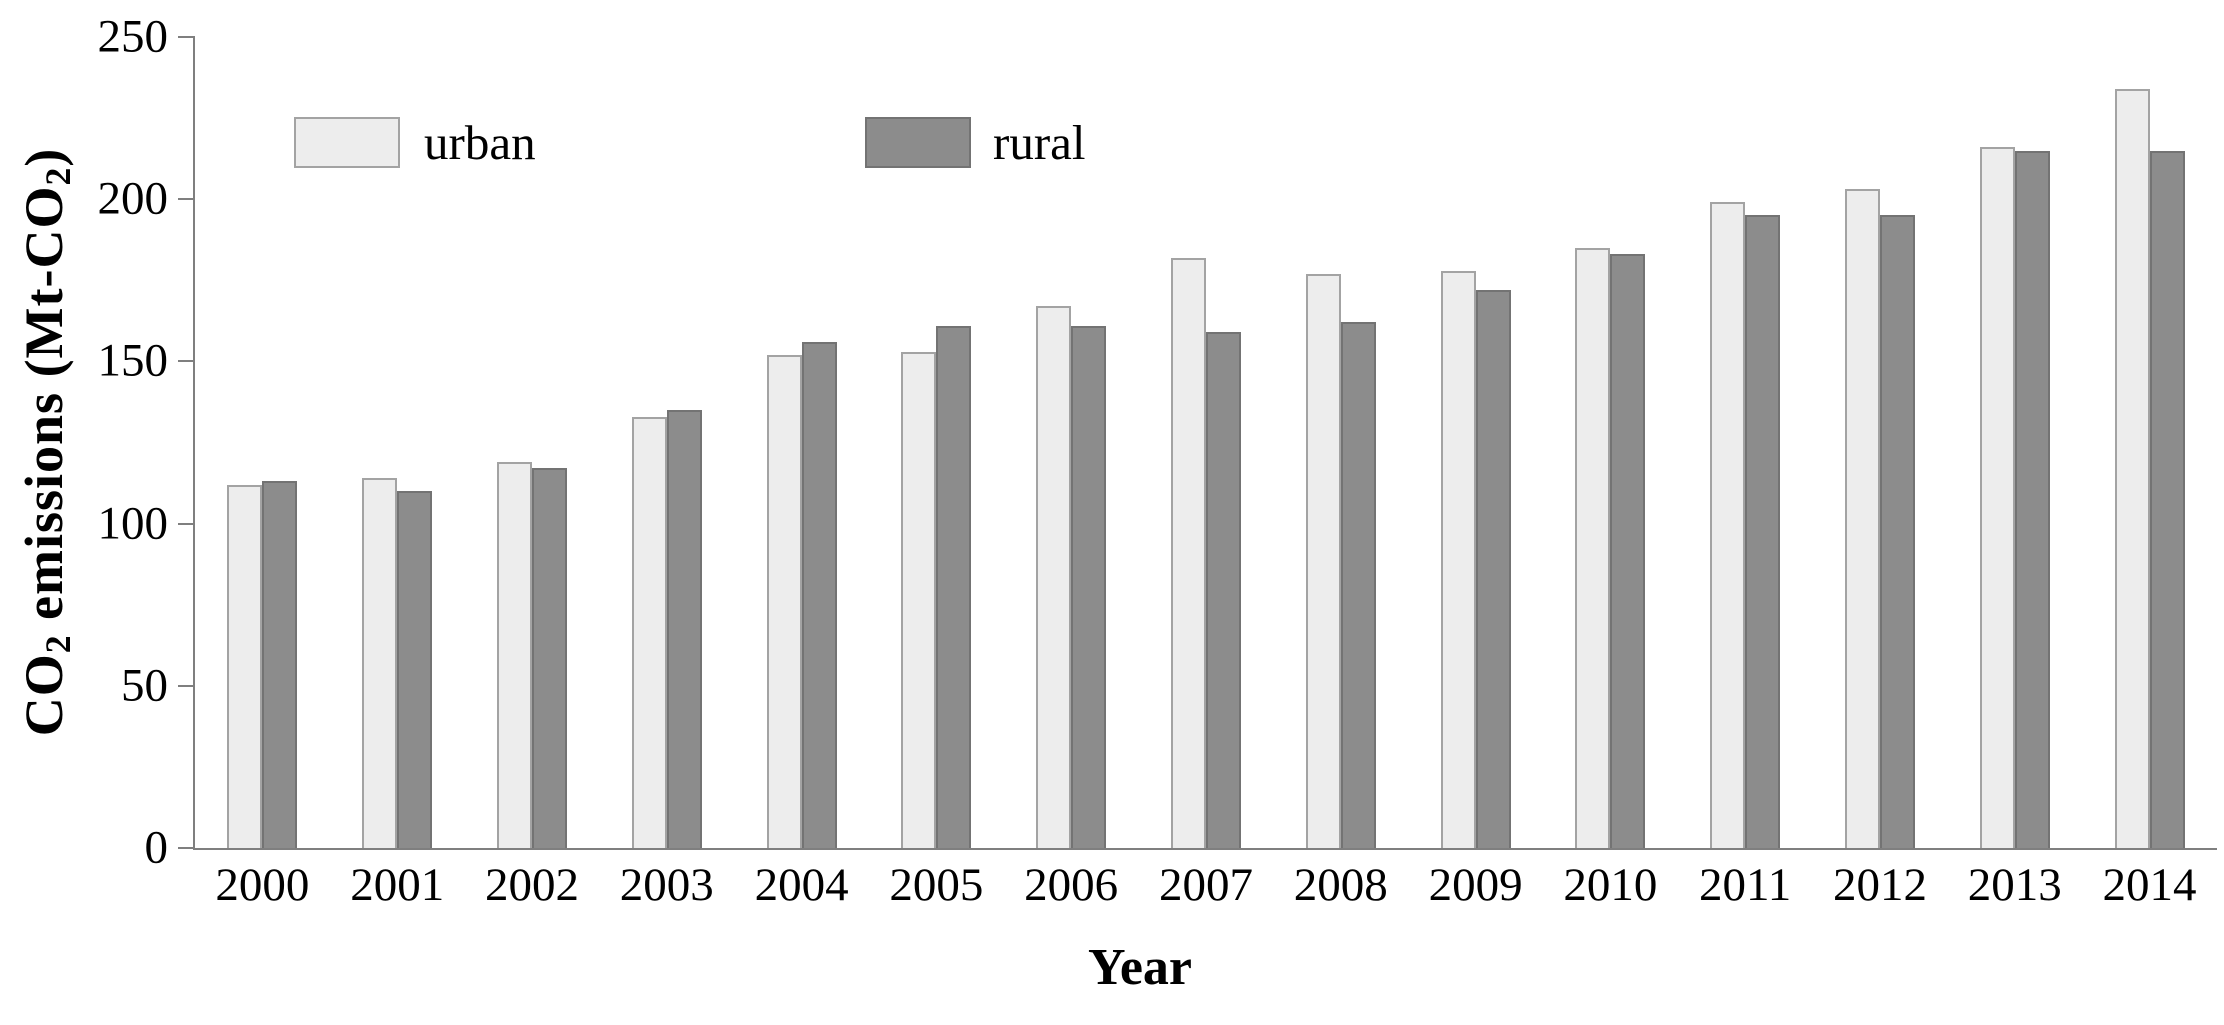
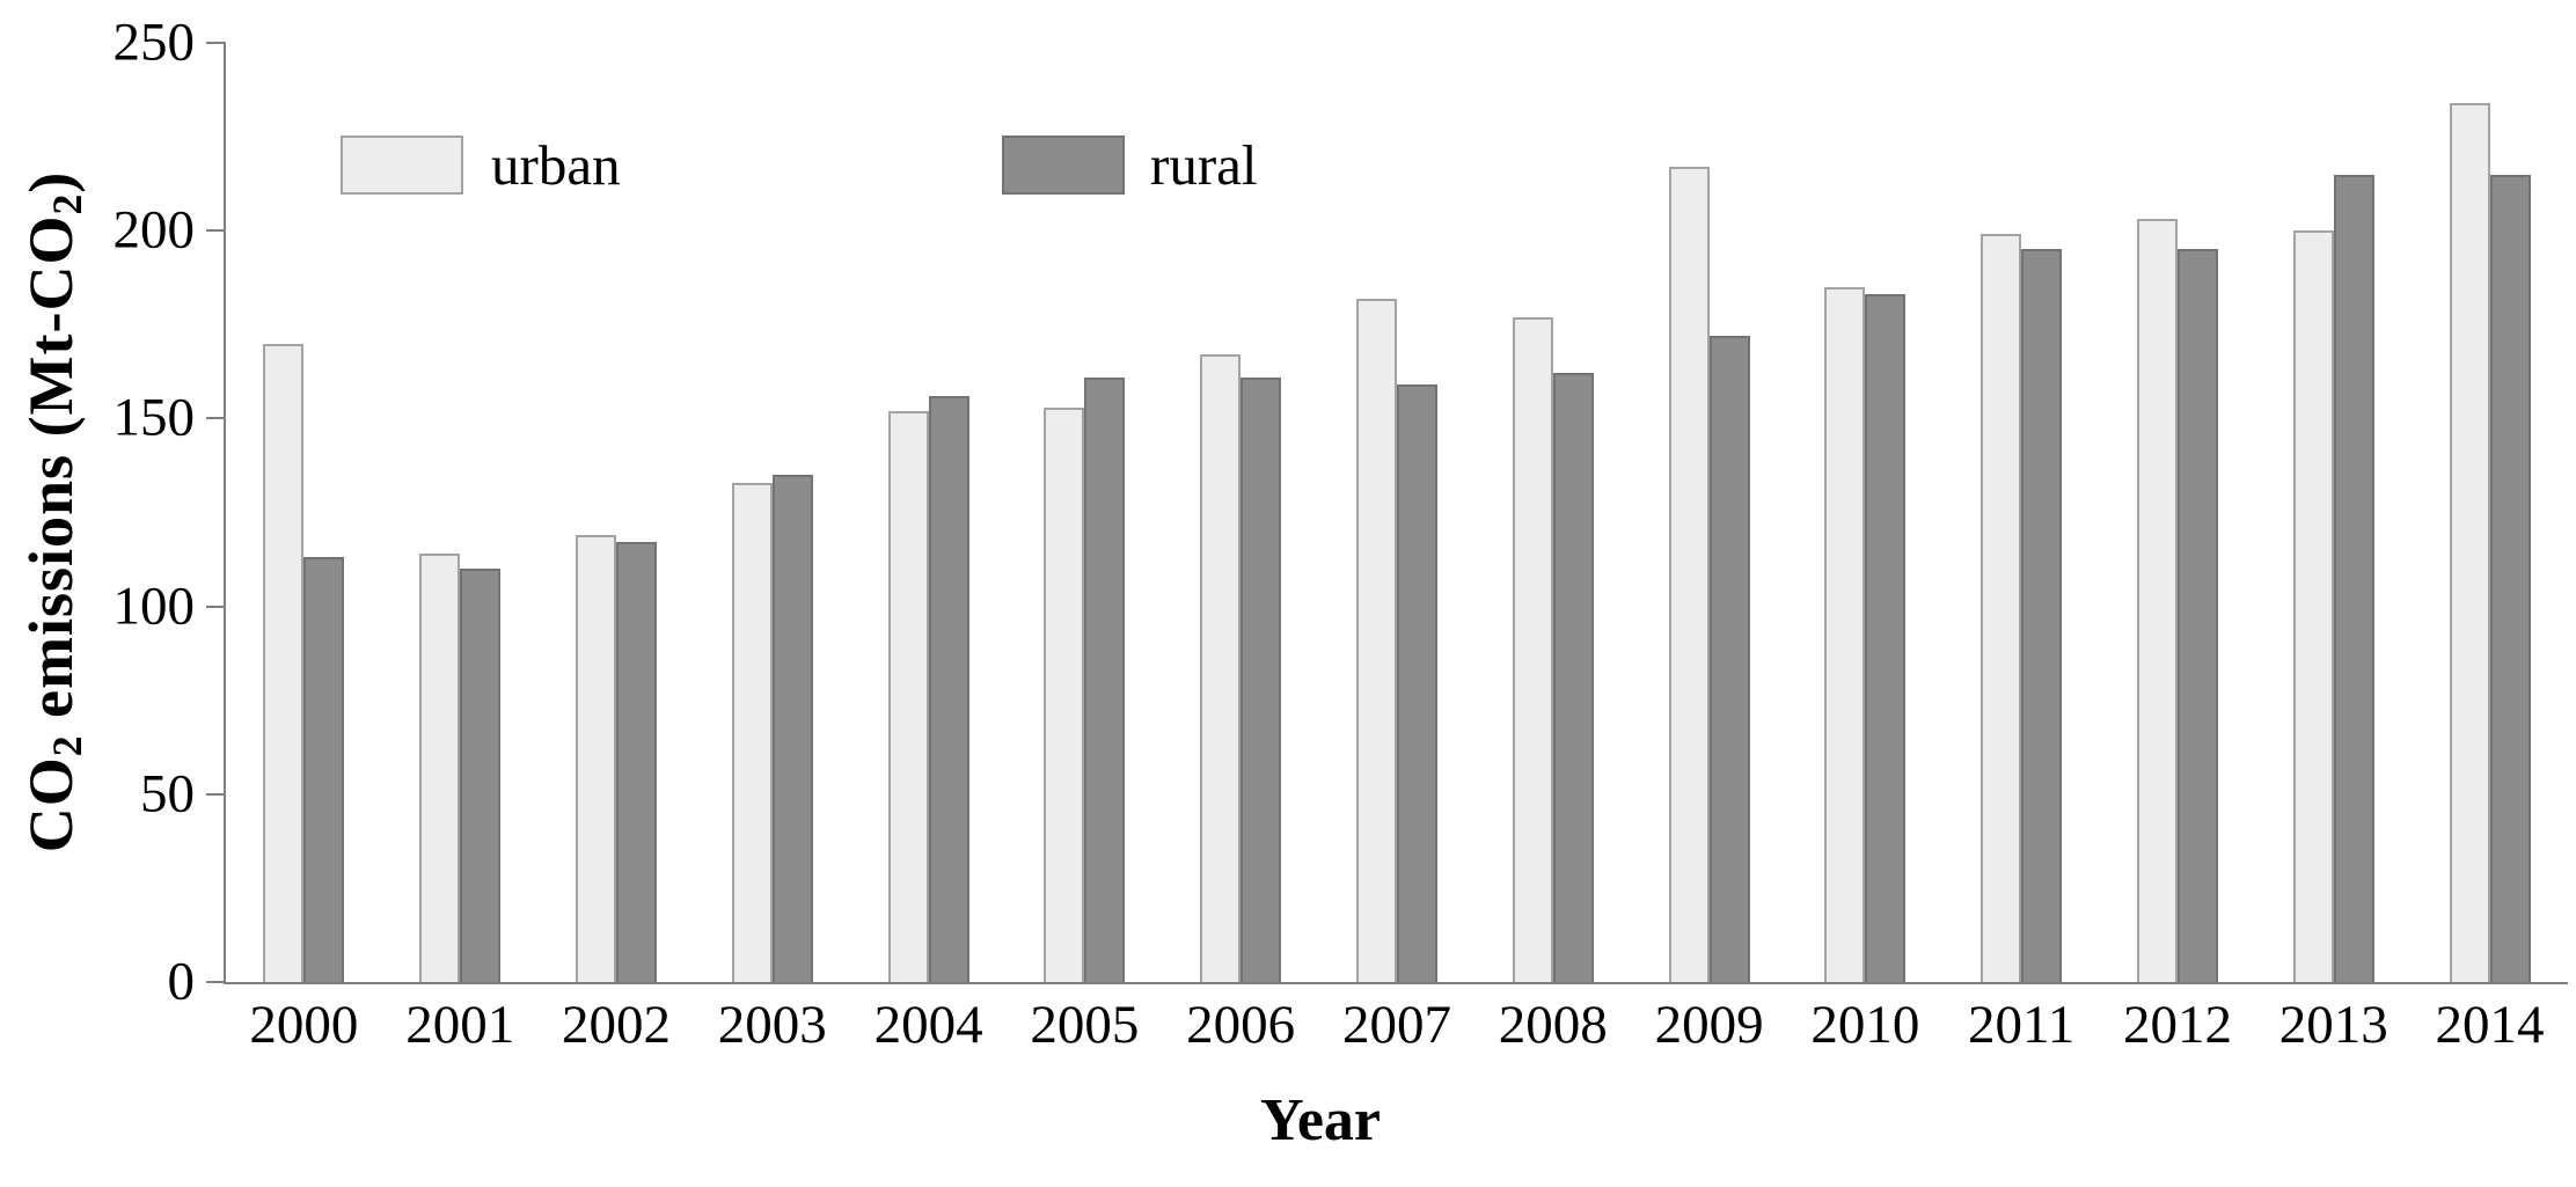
urban/2000: 112 -> 170
urban/2009: 178 -> 217
urban/2013: 216 -> 200
